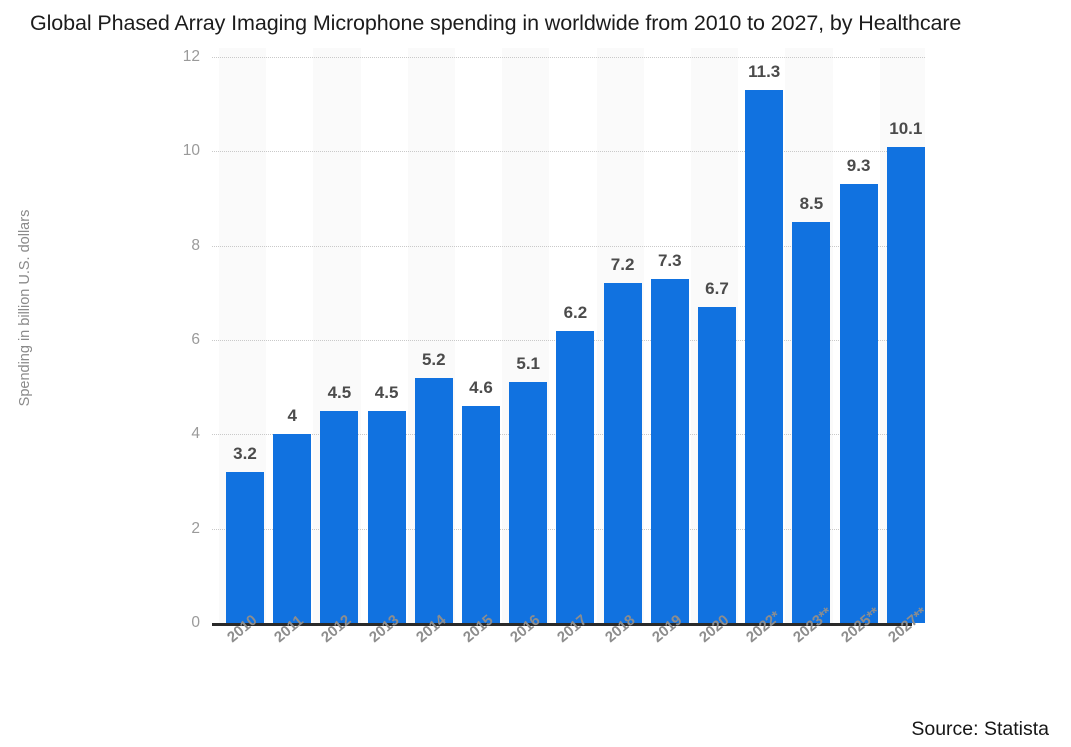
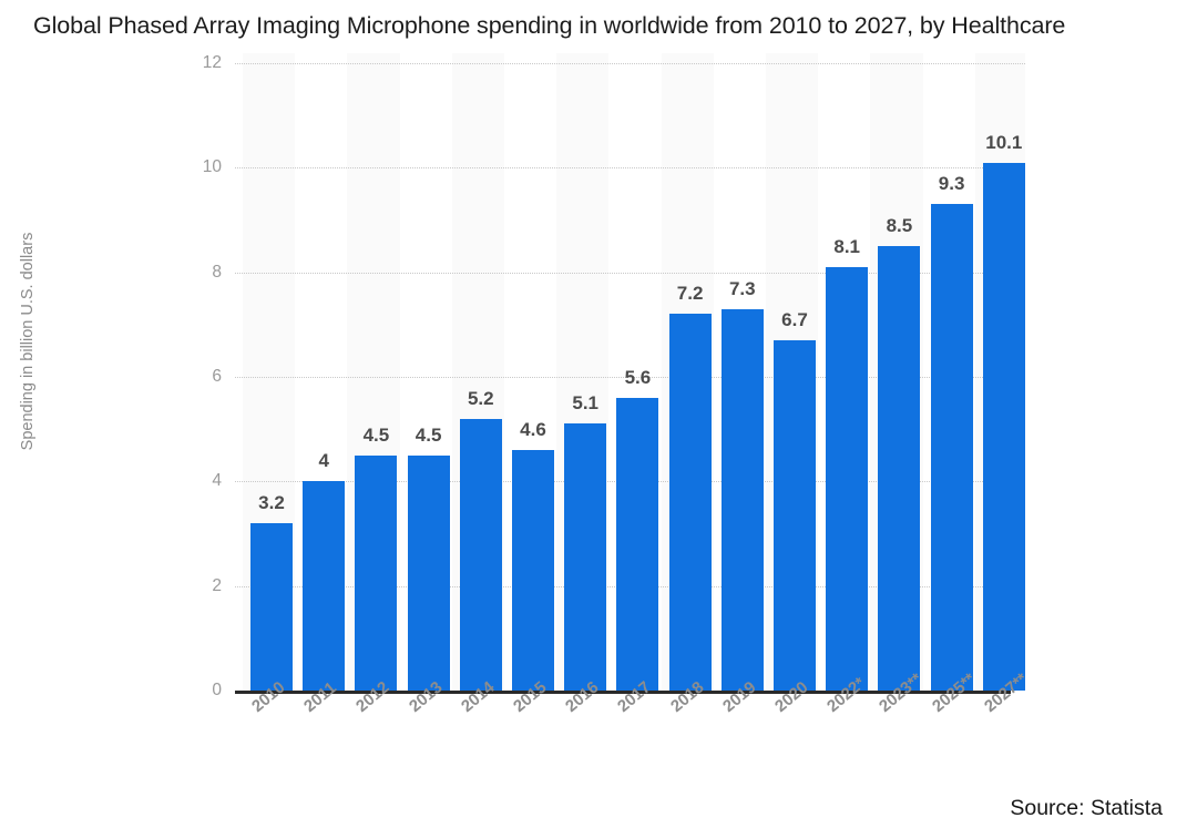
2017: 6.2 -> 5.6
2022*: 11.3 -> 8.1
